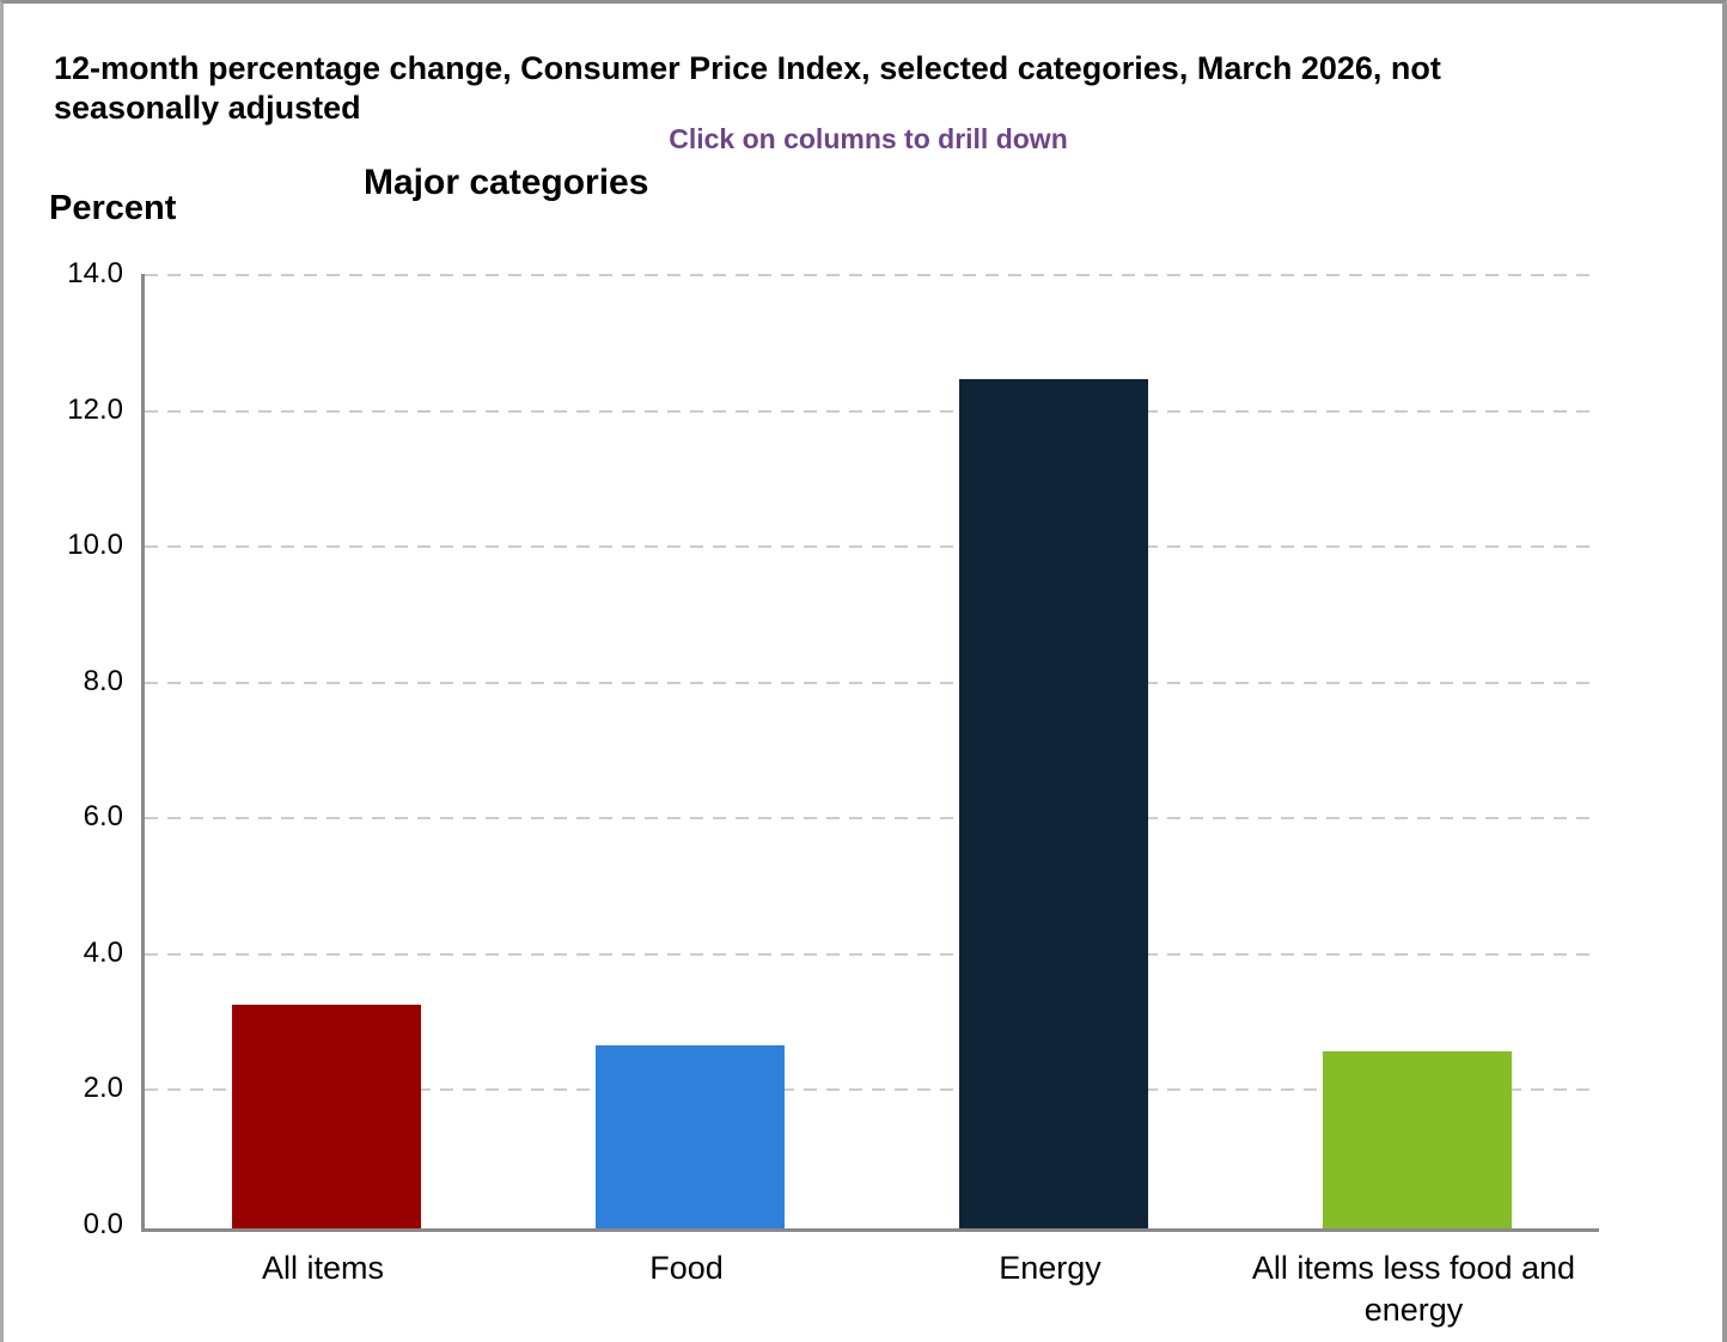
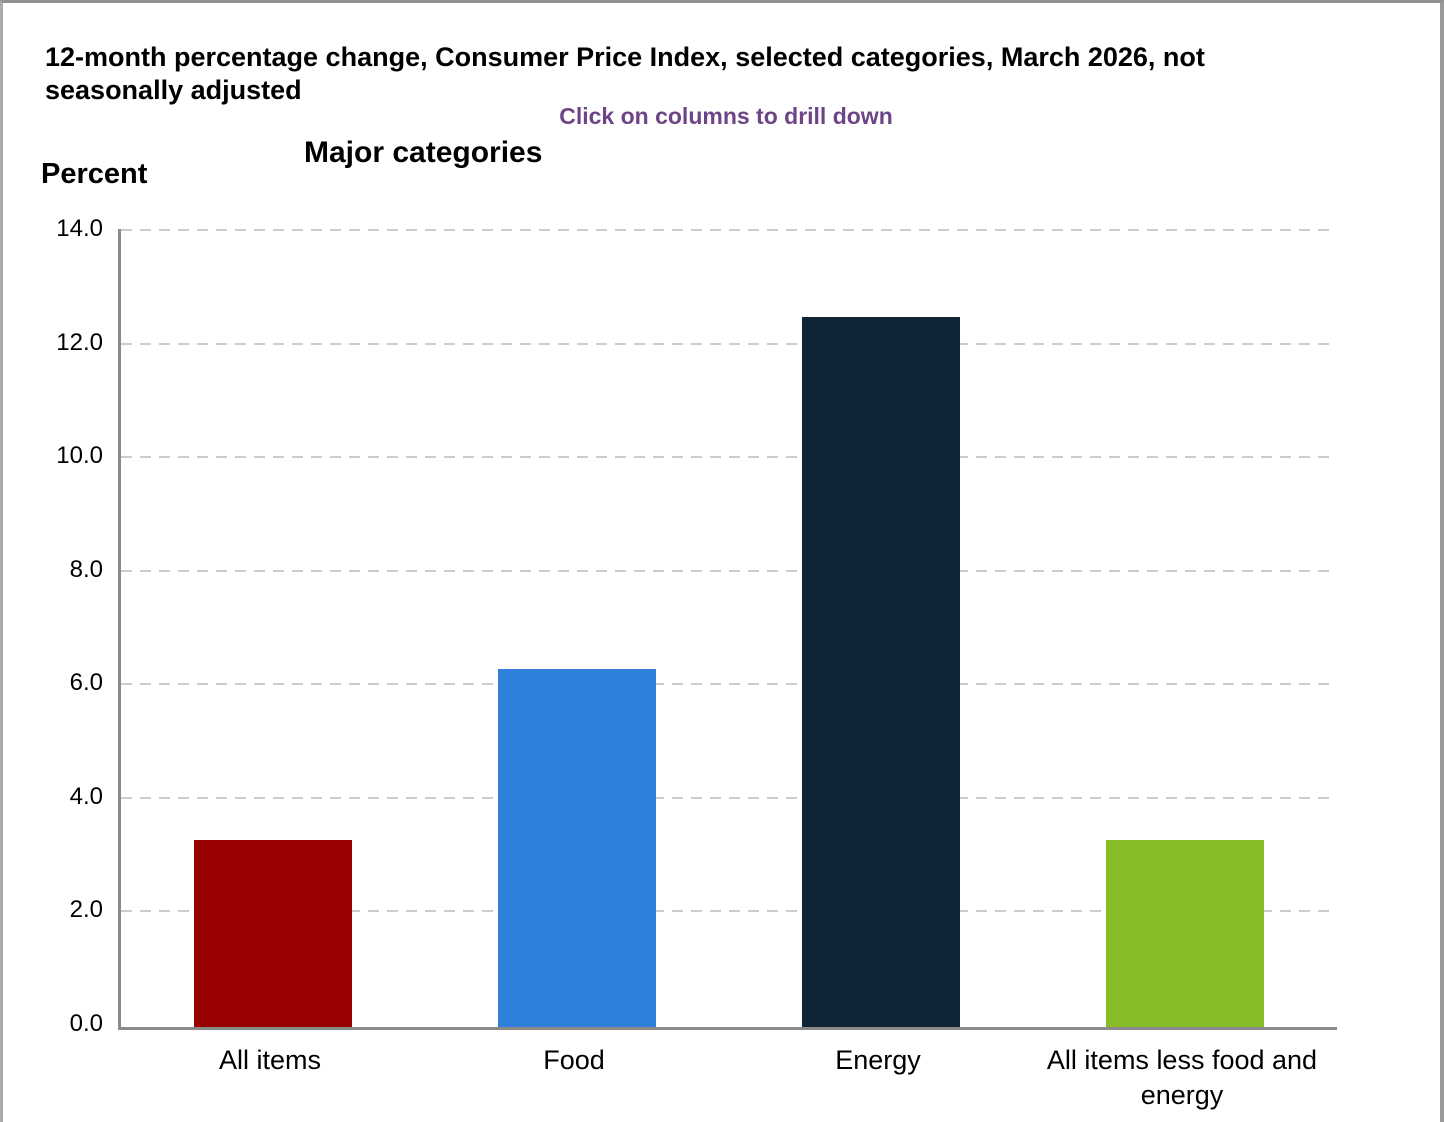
Food: 2.7 -> 6.3
All items less food and energy: 2.6 -> 3.3
